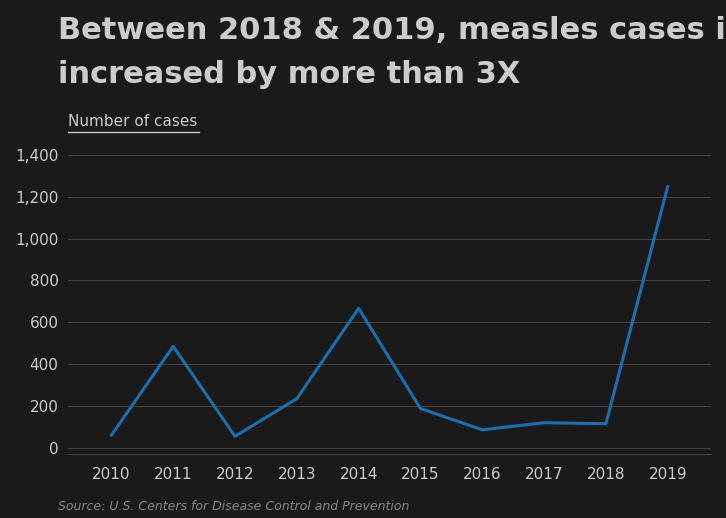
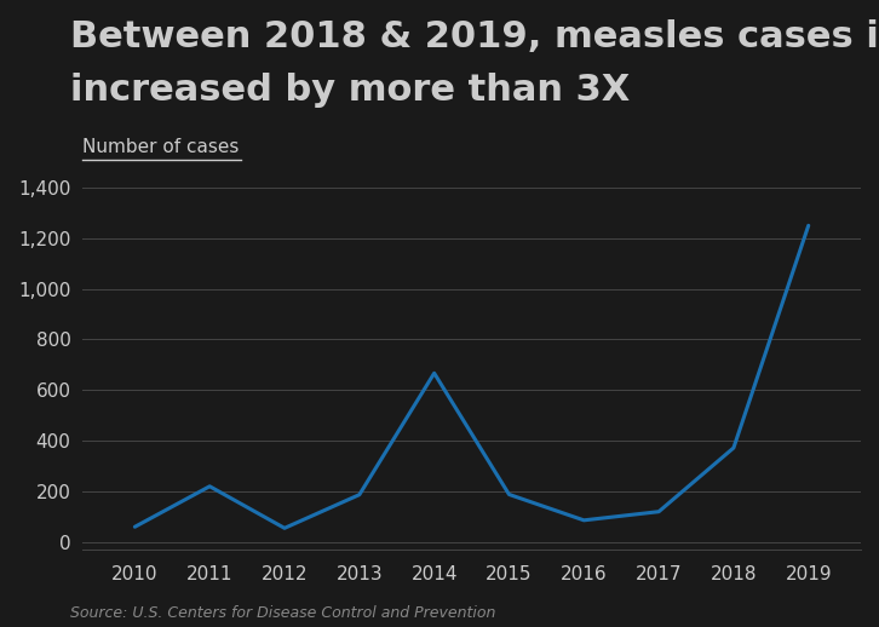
2011: 485 -> 220
2013: 235 -> 187
2018: 115 -> 372
